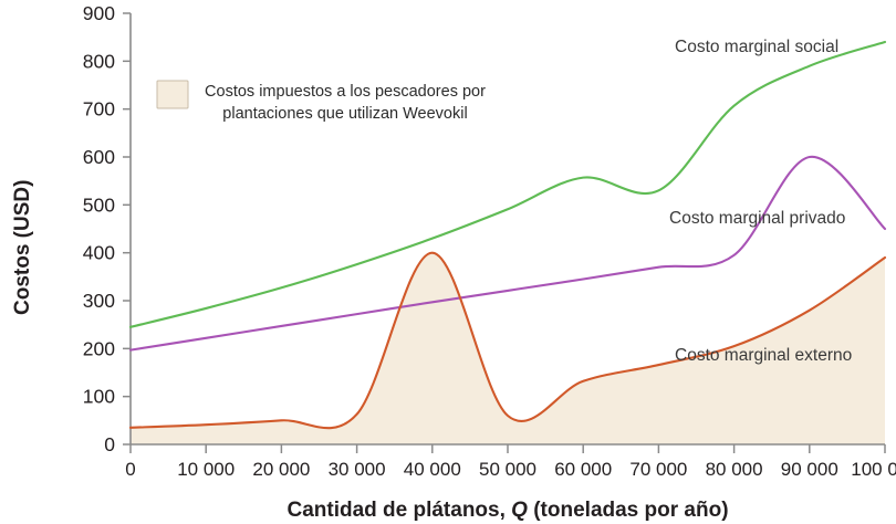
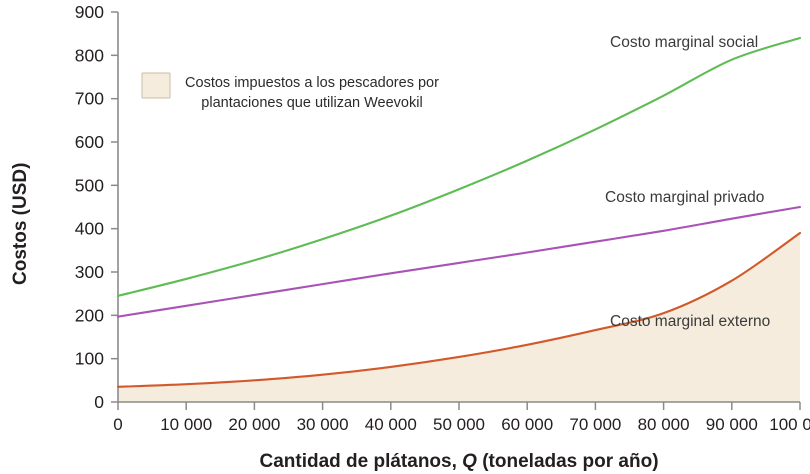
Costo marginal externo/40000: 400 -> 80
Costo marginal externo/50000: 60 -> 100
Costo marginal social/70000: 530 -> 630
Costo marginal privado/90000: 600 -> 420
